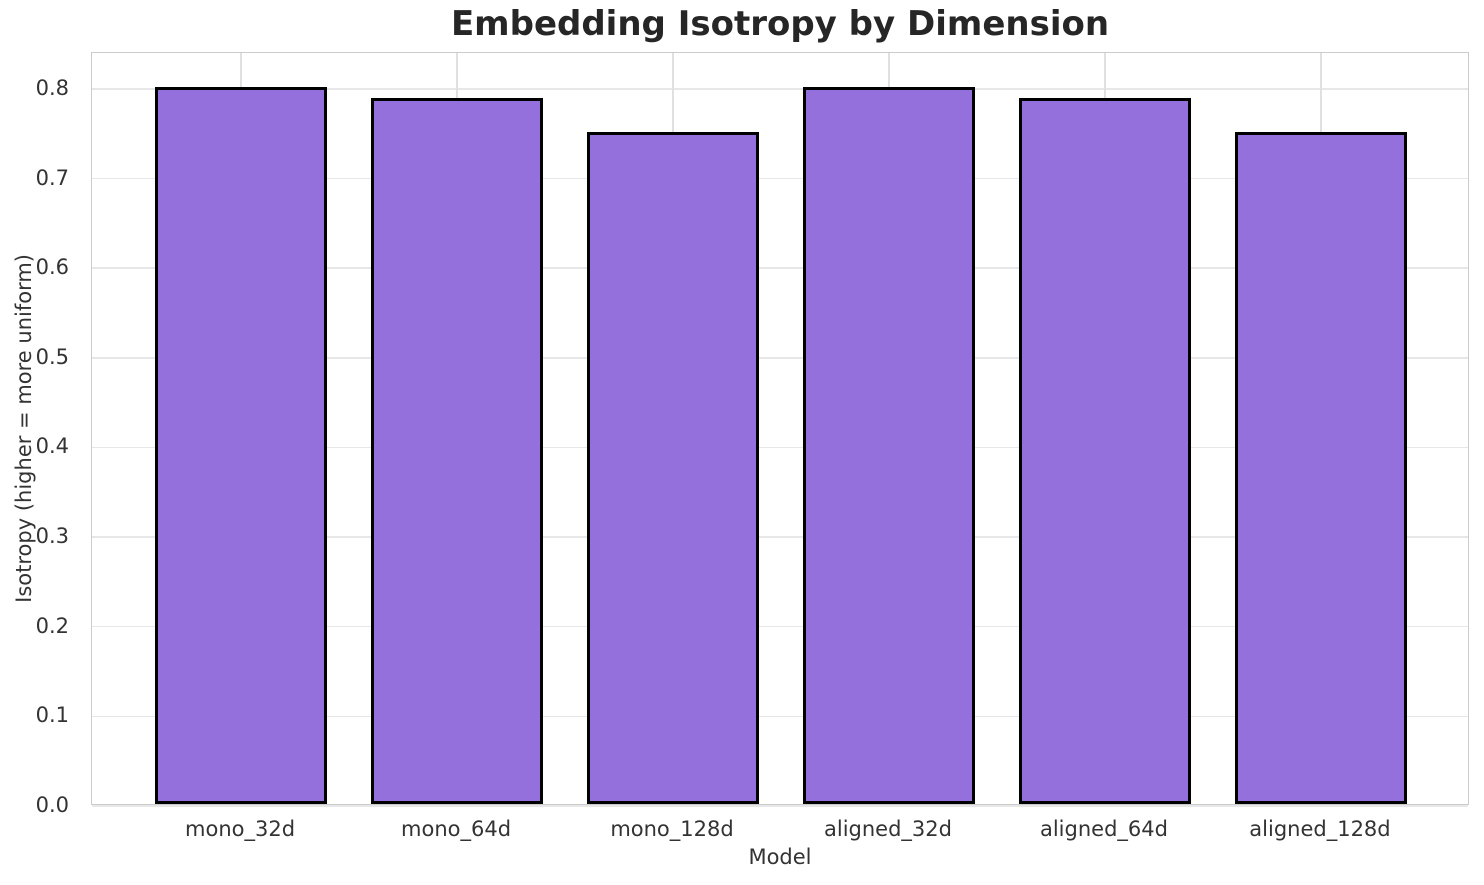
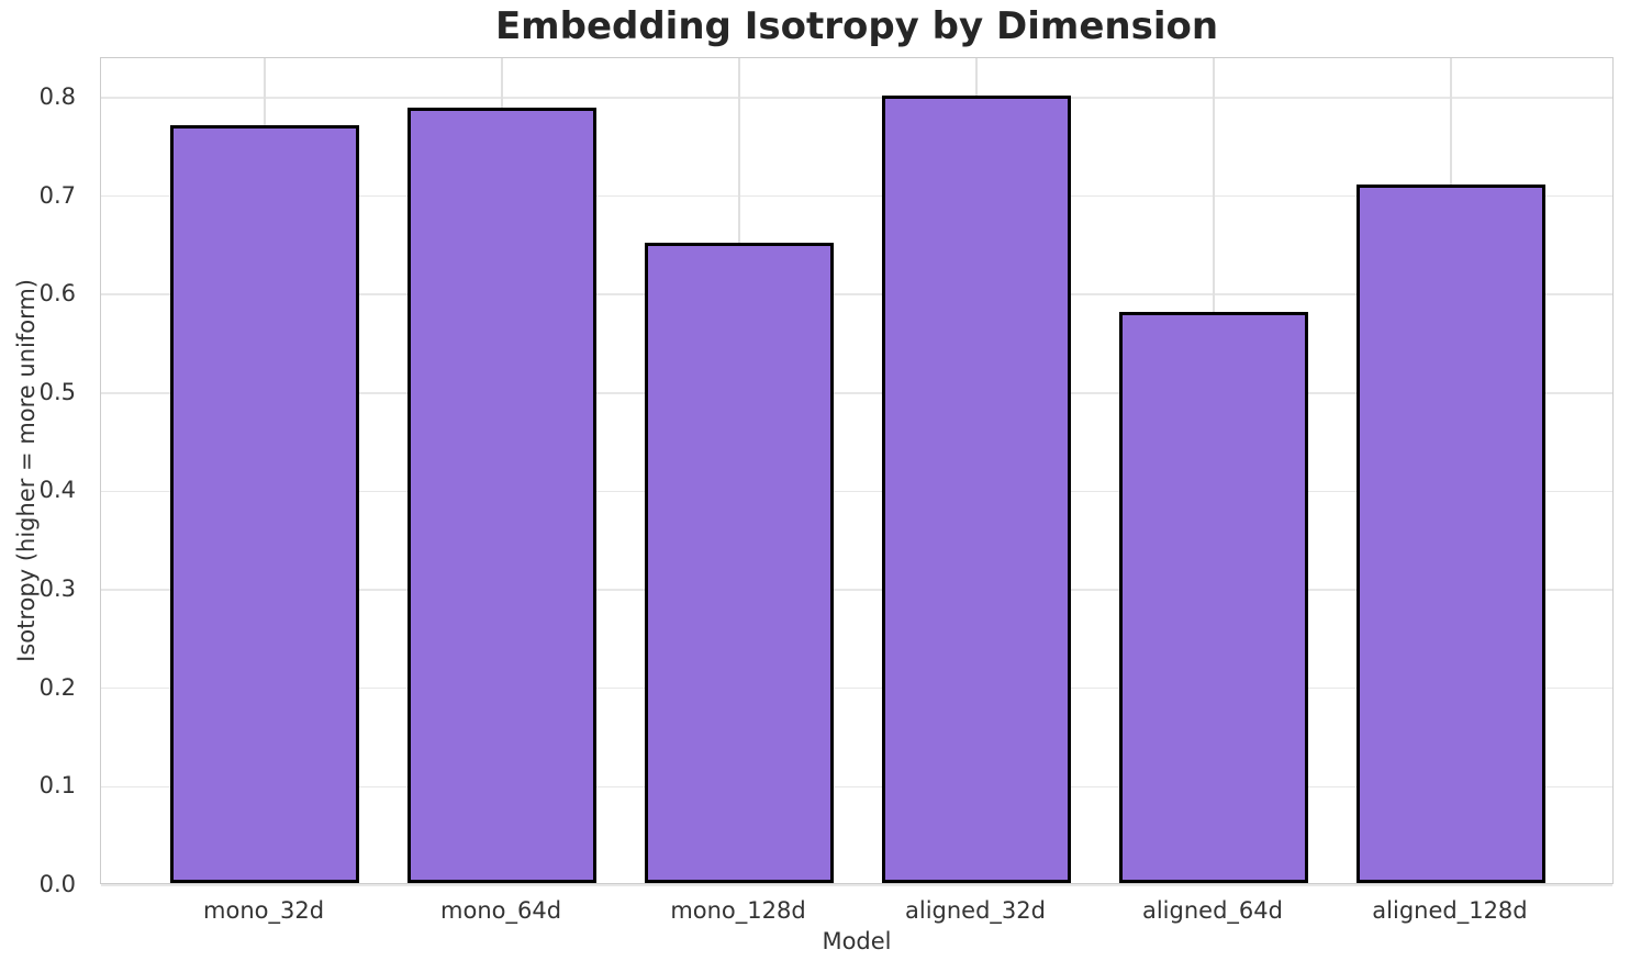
mono_32d: 0.80 -> 0.77
mono_128d: 0.75 -> 0.65
aligned_64d: 0.79 -> 0.58
aligned_128d: 0.75 -> 0.71
